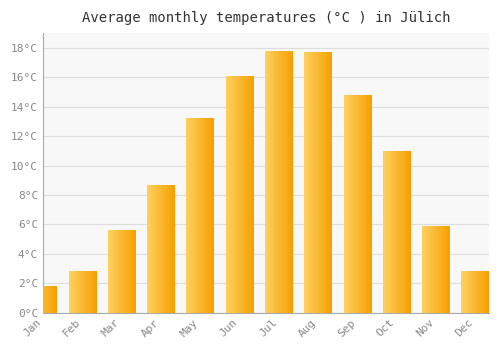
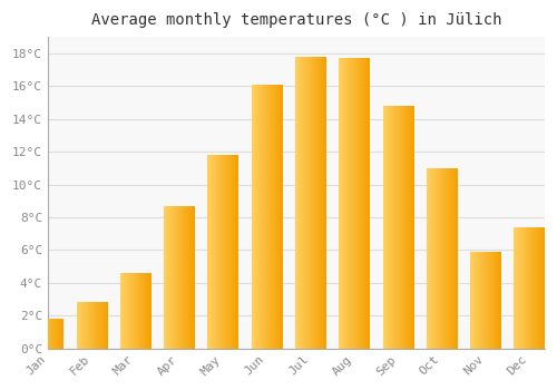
Mar: 5.6°C -> 4.6°C
May: 13.2°C -> 11.8°C
Dec: 2.8°C -> 7.4°C
